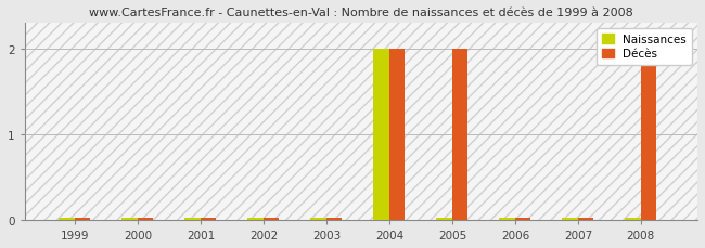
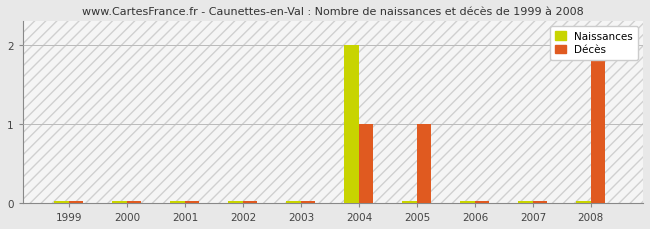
Décès/2004: 2 -> 1
Décès/2005: 2 -> 1
